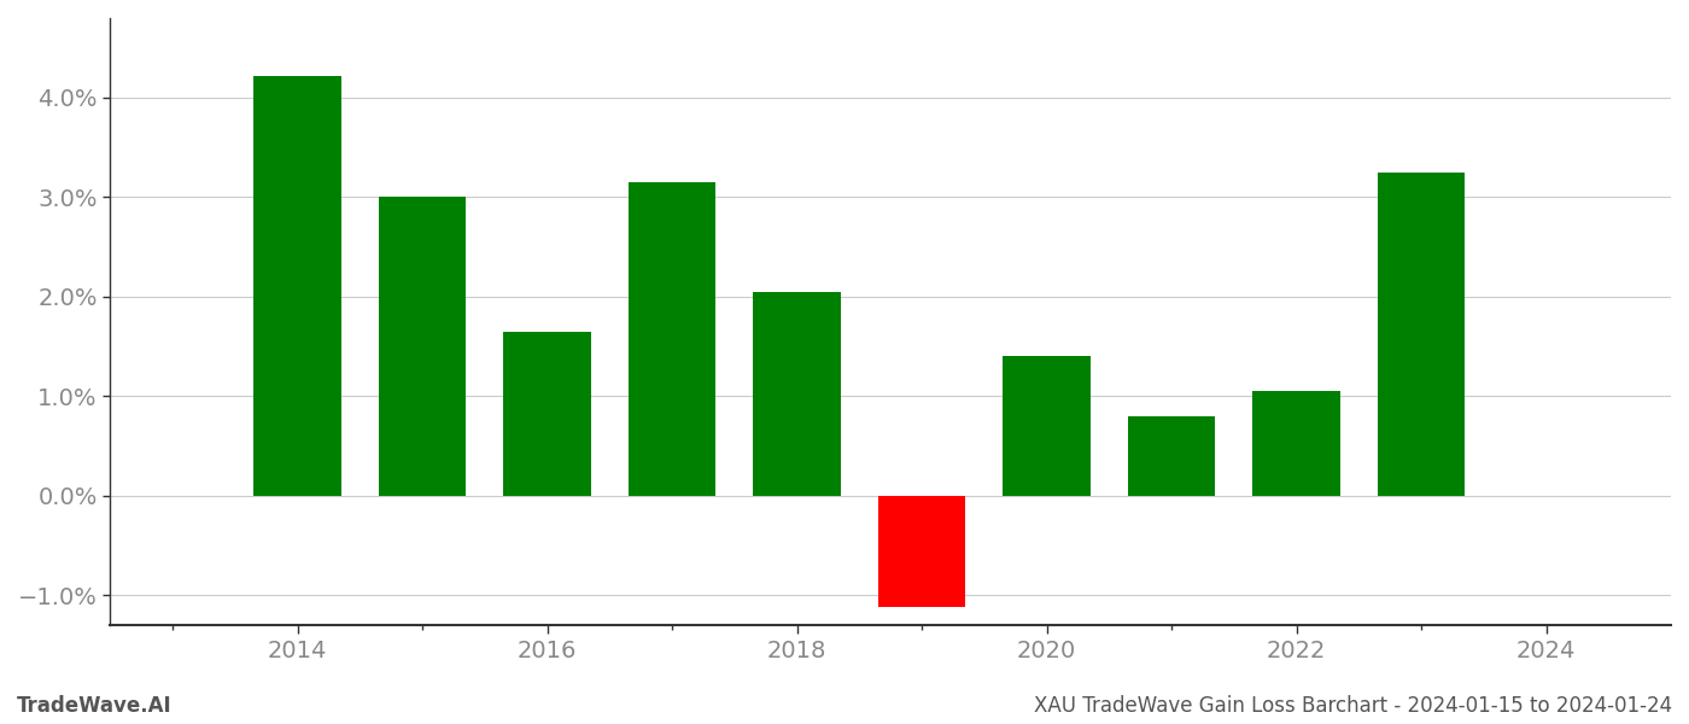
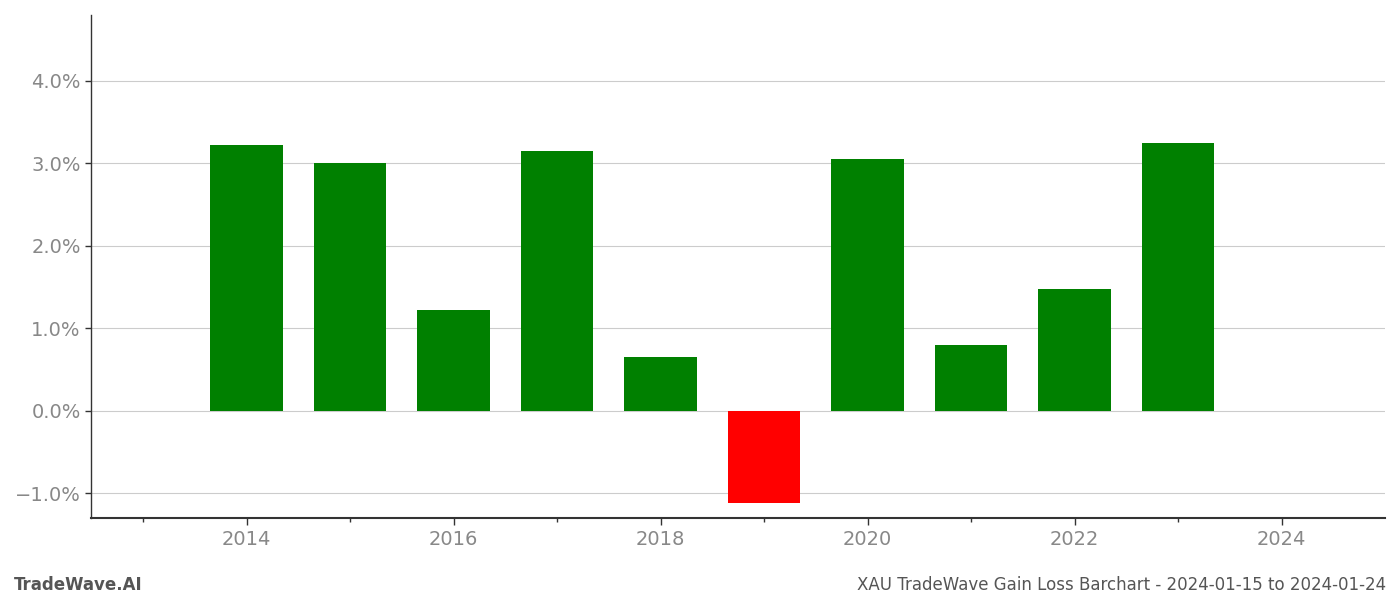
2014: 4.22% -> 3.22%
2016: 1.65% -> 1.22%
2018: 2.05% -> 0.66%
2020: 1.40% -> 3.06%
2022: 1.05% -> 1.48%
